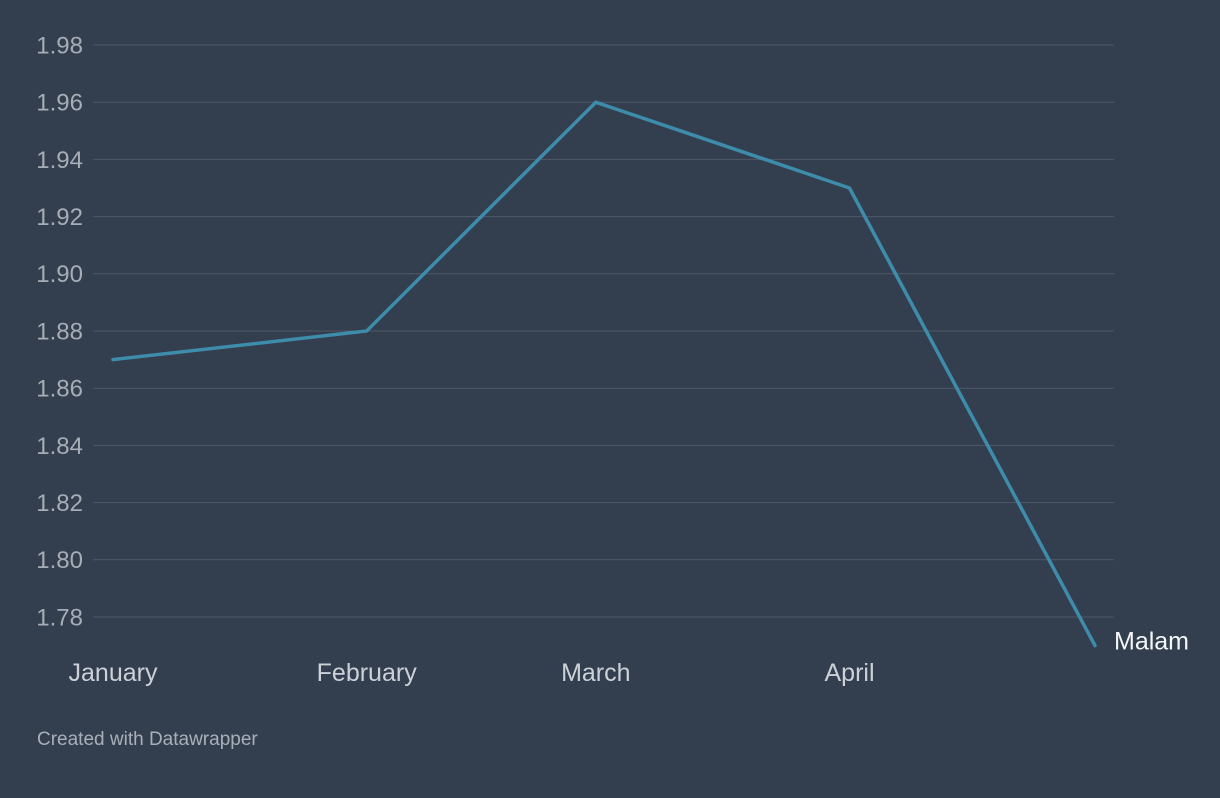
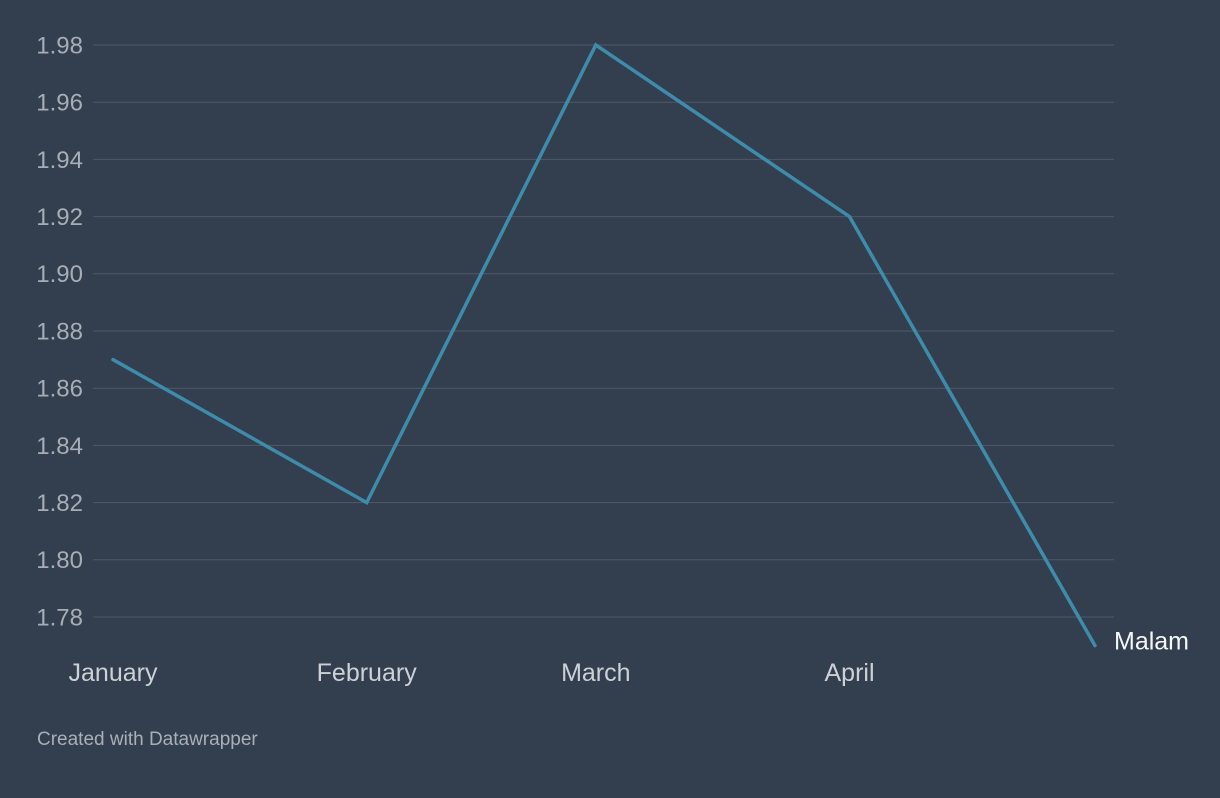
February: 1.88 -> 1.82
March: 1.96 -> 1.98
April: 1.93 -> 1.92
